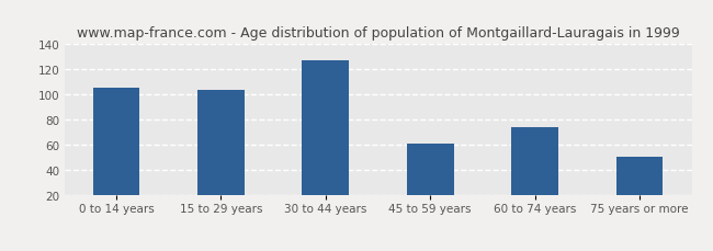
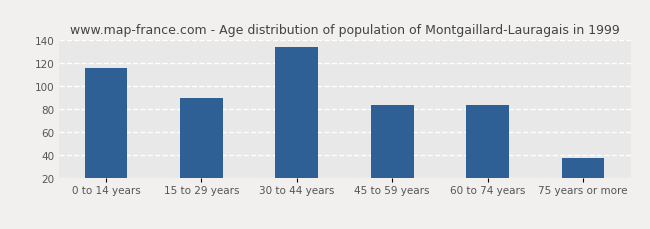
0 to 14 years: 106 -> 116
15 to 29 years: 104 -> 90
30 to 44 years: 127 -> 134
45 to 59 years: 61 -> 84
60 to 74 years: 74 -> 84
75 years or more: 51 -> 38
